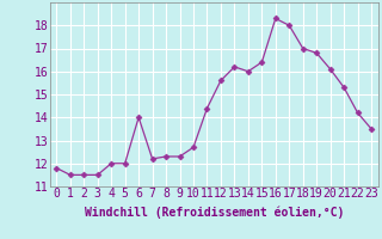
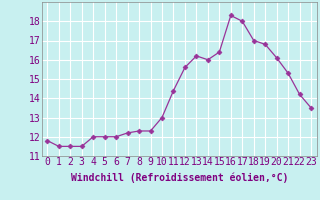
6: 14.0 -> 12.0
10: 12.7 -> 13.0
